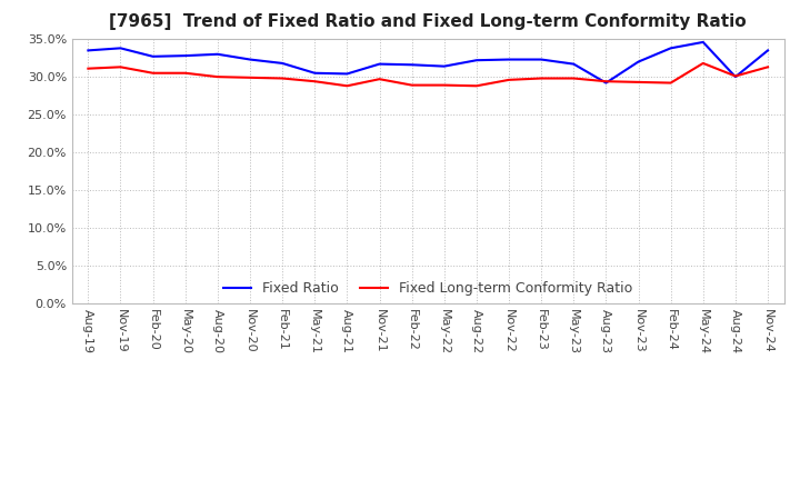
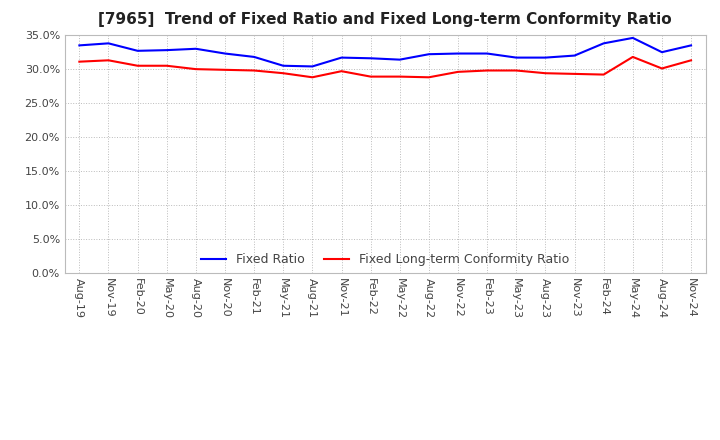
Fixed Ratio/Aug-23: 29.2% -> 31.7%
Fixed Ratio/Aug-24: 30.0% -> 32.5%
